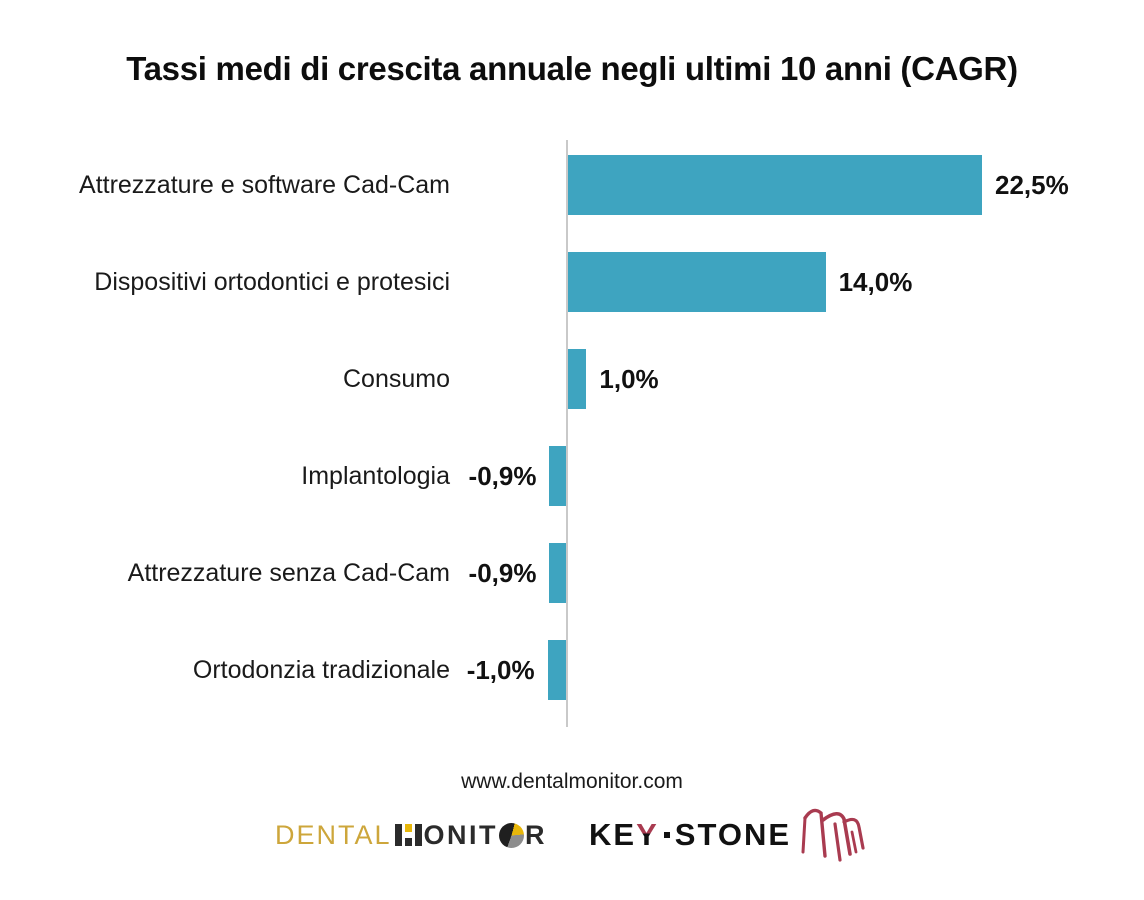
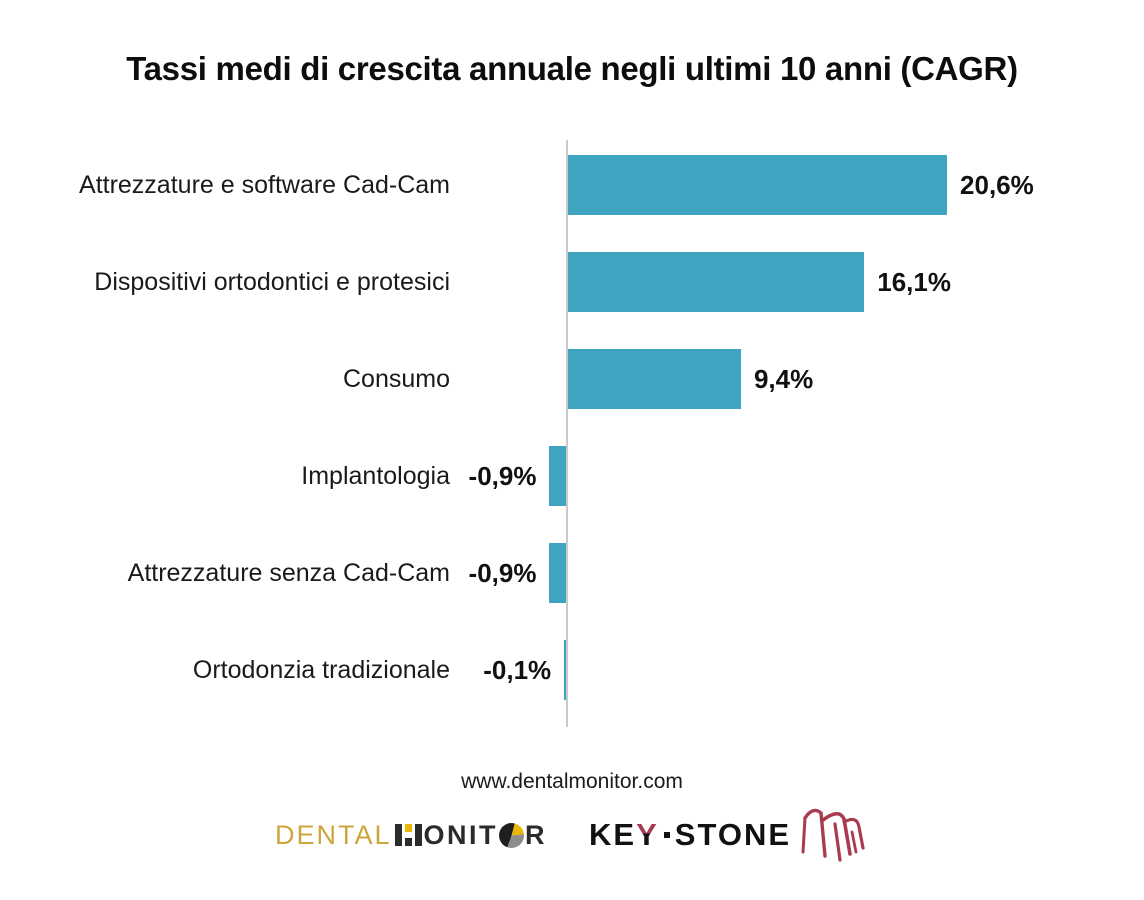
Attrezzature e software Cad-Cam: 22,5% -> 20,6%
Dispositivi ortodontici e protesici: 14,0% -> 16,1%
Consumo: 1,0% -> 9,4%
Ortodonzia tradizionale: -1,0% -> -0,1%
